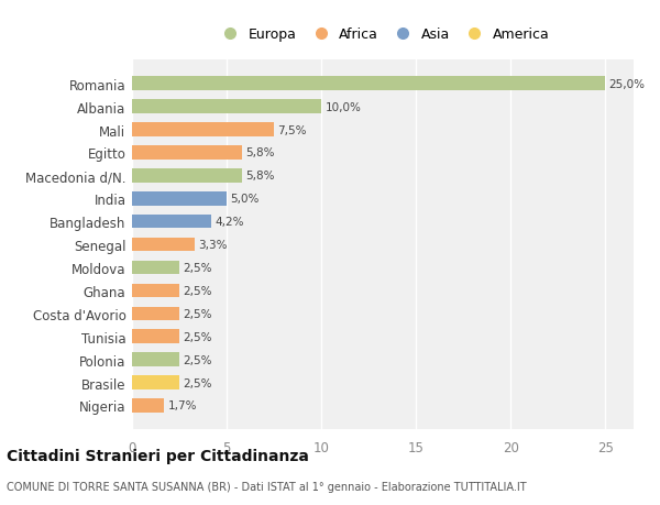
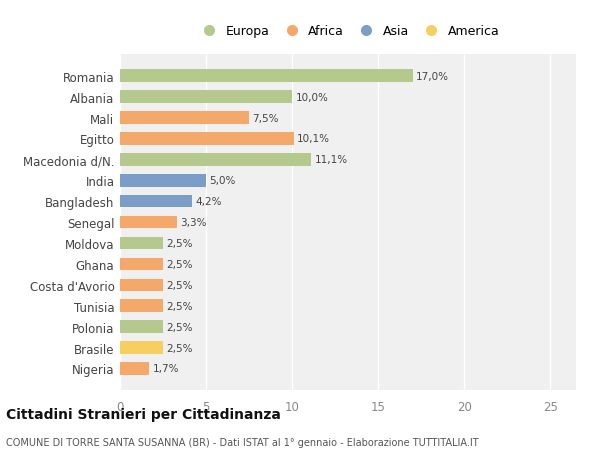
Romania: 25,0% -> 17,0%
Egitto: 5,8% -> 10,1%
Macedonia d/N.: 5,8% -> 11,1%
